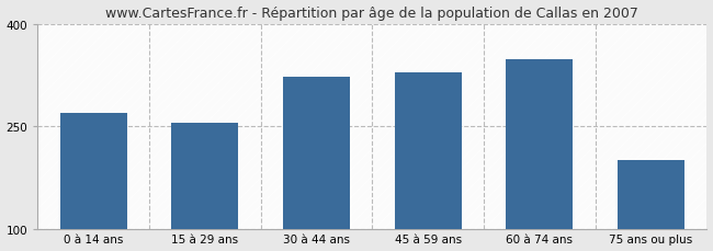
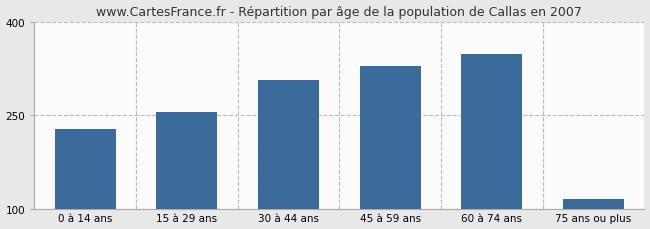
0 à 14 ans: 270 -> 228
30 à 44 ans: 322 -> 306
75 ans ou plus: 200 -> 116
